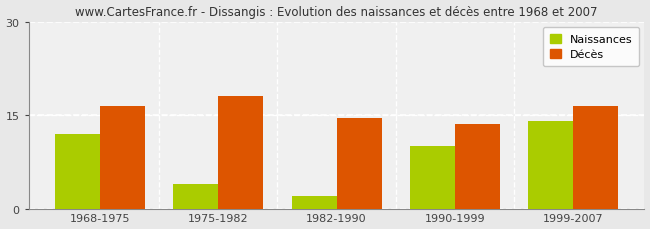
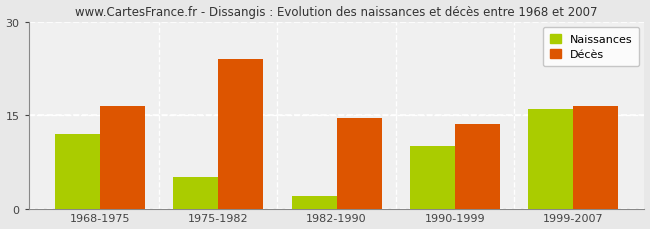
Naissances/1975-1982: 4 -> 5
Décès/1975-1982: 18.0 -> 24.0
Naissances/1999-2007: 14 -> 16
